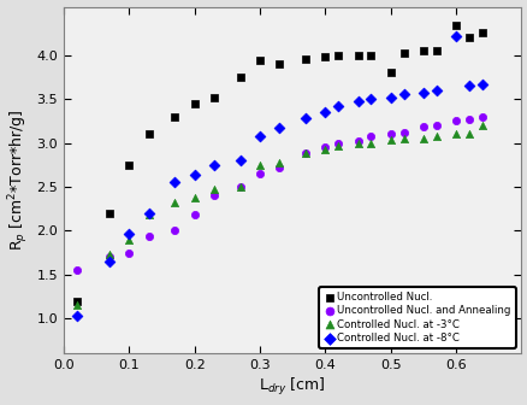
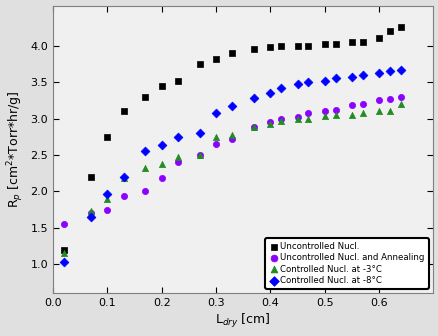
Uncontrolled Nucl./0.3: 3.94 -> 3.82
Uncontrolled Nucl./0.5: 3.80 -> 4.02
Uncontrolled Nucl./0.6: 4.34 -> 4.10
Controlled Nucl. at -8°C/0.6: 4.22 -> 3.63
